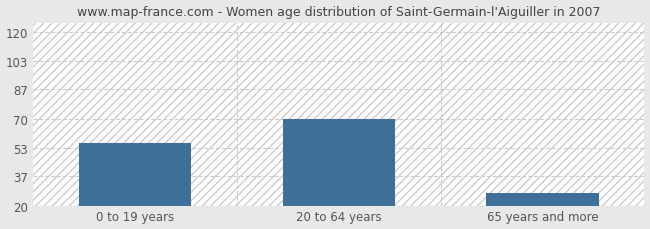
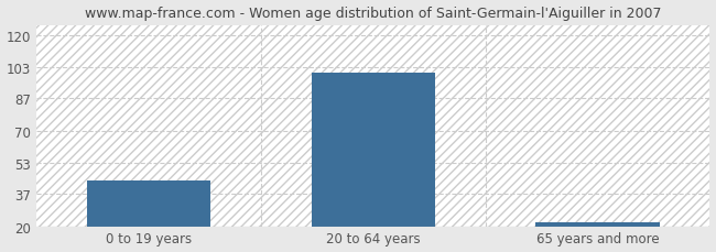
0 to 19 years: 56 -> 44
20 to 64 years: 70 -> 100
65 years and more: 27 -> 22
